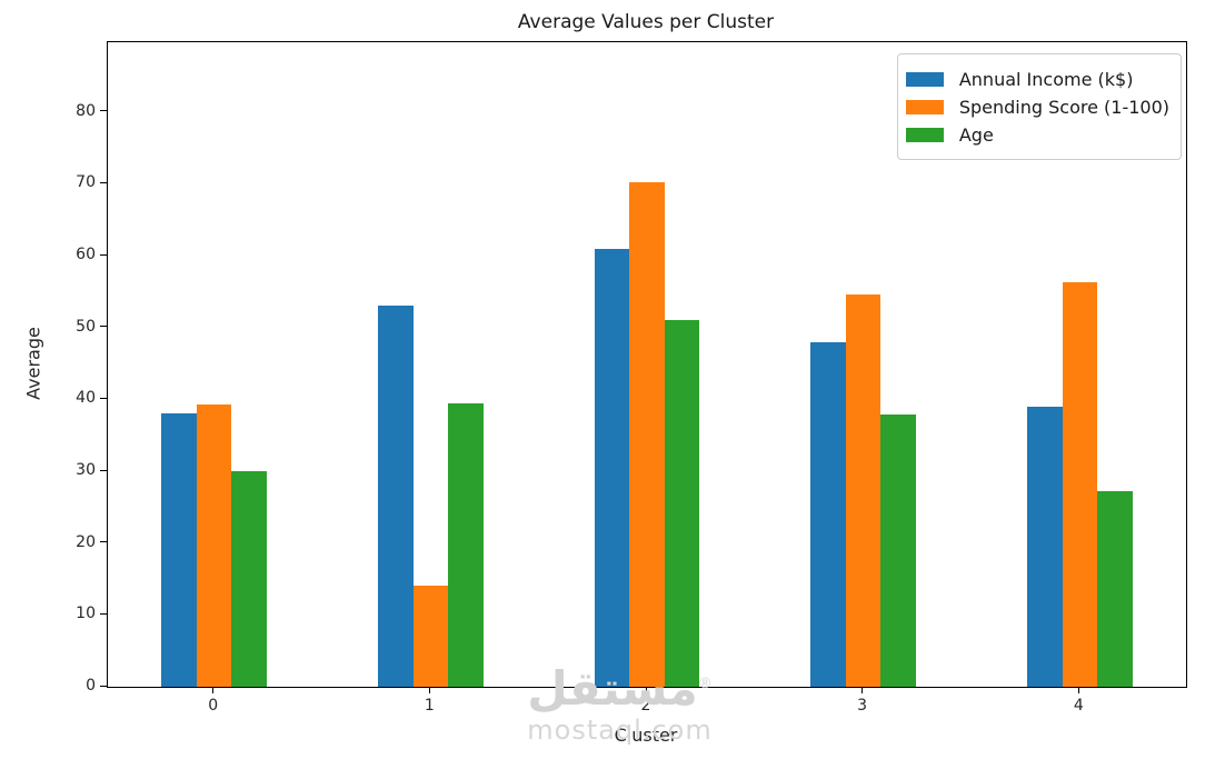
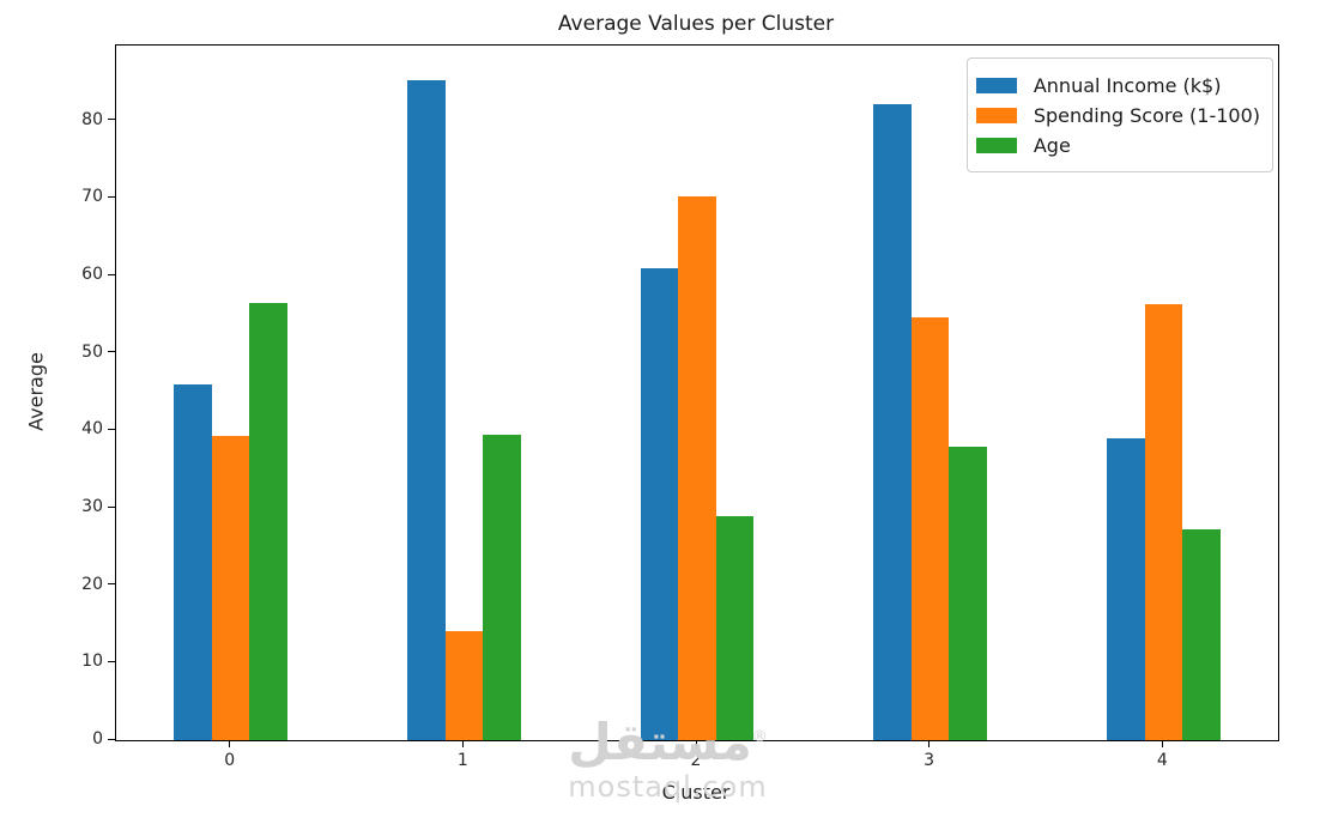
Annual Income (k$)/0: 38 -> 46
Age/0: 30 -> 56
Annual Income (k$)/1: 53 -> 85
Age/2: 51 -> 29
Annual Income (k$)/3: 48 -> 82
